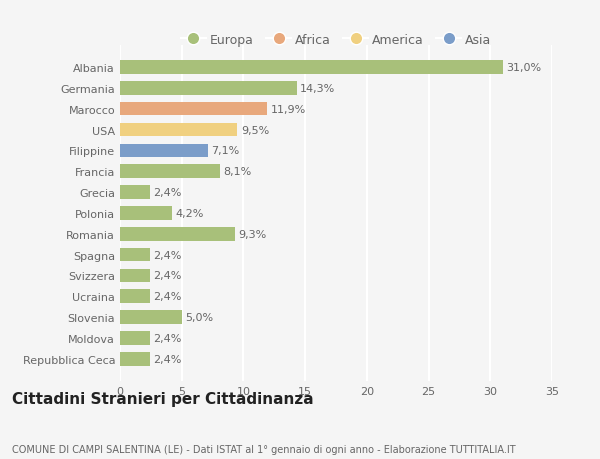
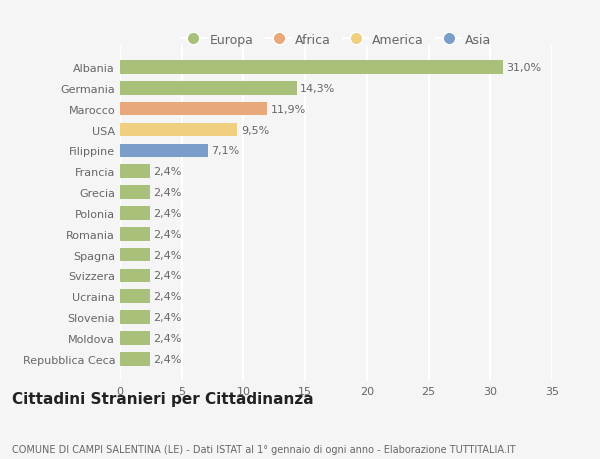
Francia: 8,1% -> 2,4%
Polonia: 4,2% -> 2,4%
Romania: 9,3% -> 2,4%
Slovenia: 5,0% -> 2,4%
